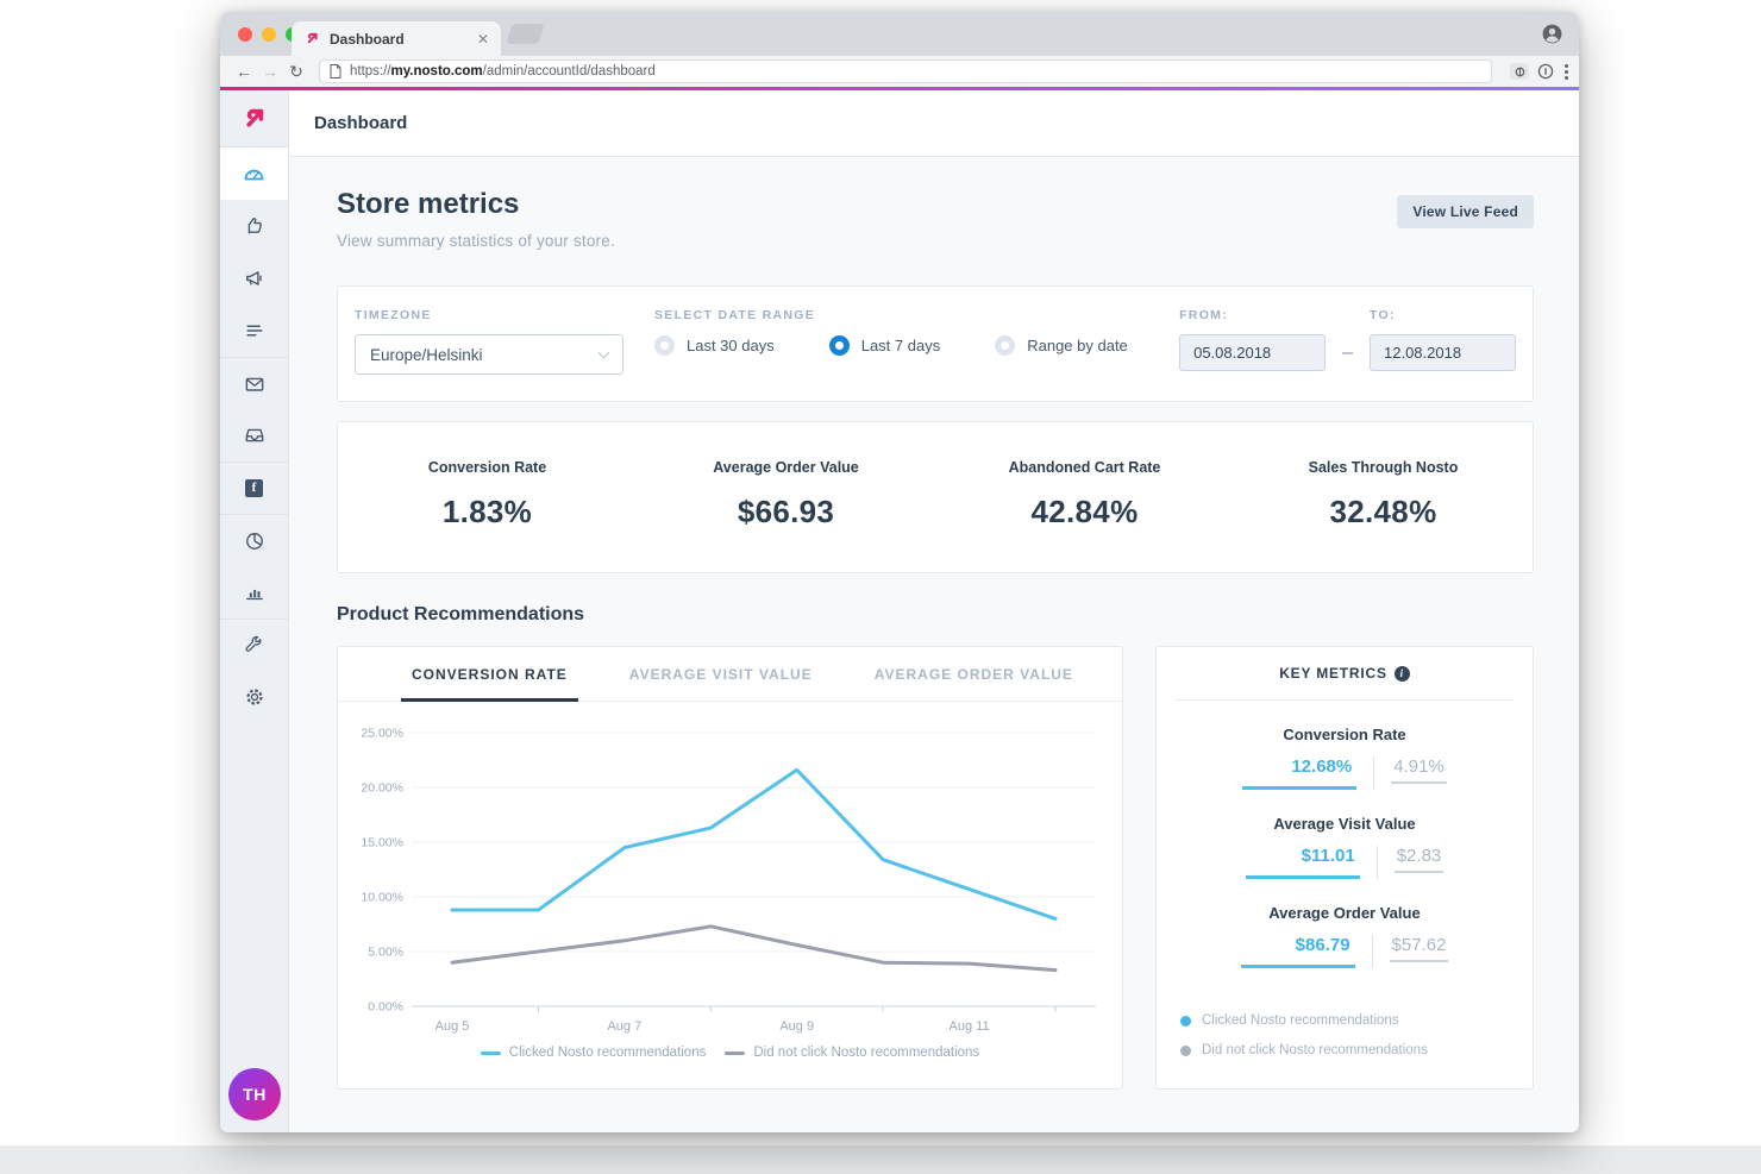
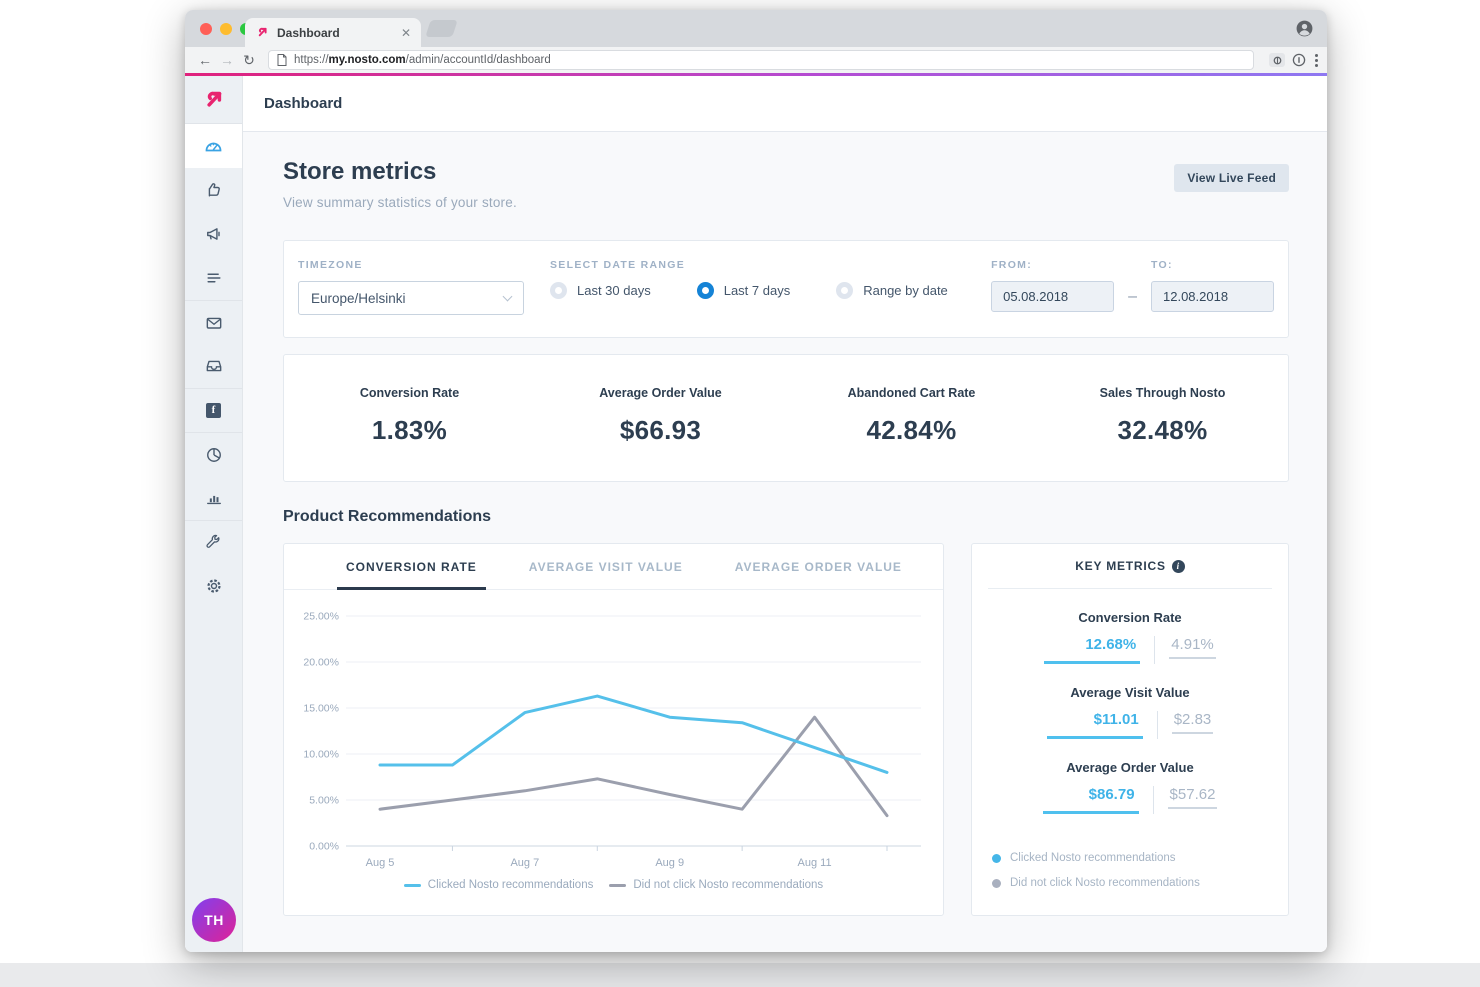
Clicked Nosto recommendations/Aug 9: 22% -> 14%
Did not click Nosto recommendations/Aug 11: 4% -> 14%
